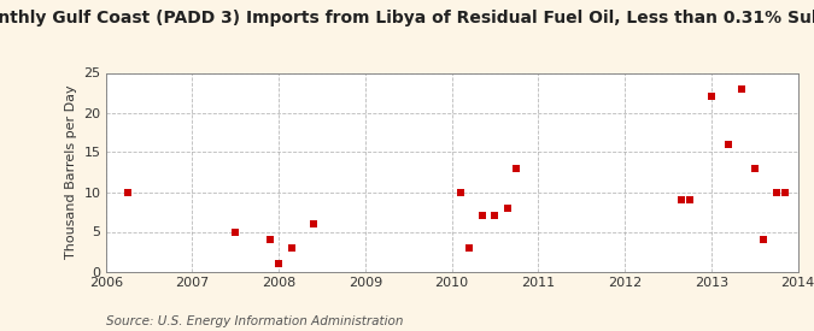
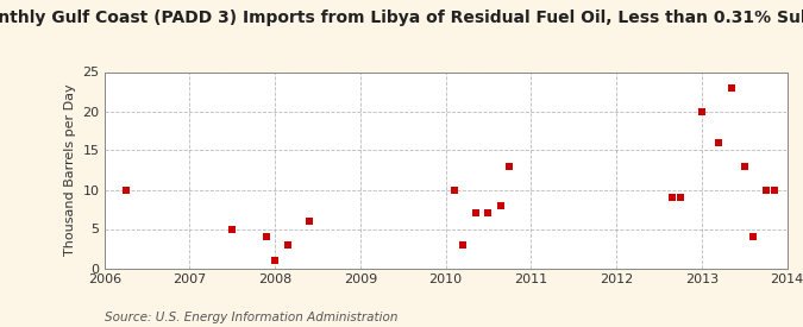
2013: 22 -> 20
